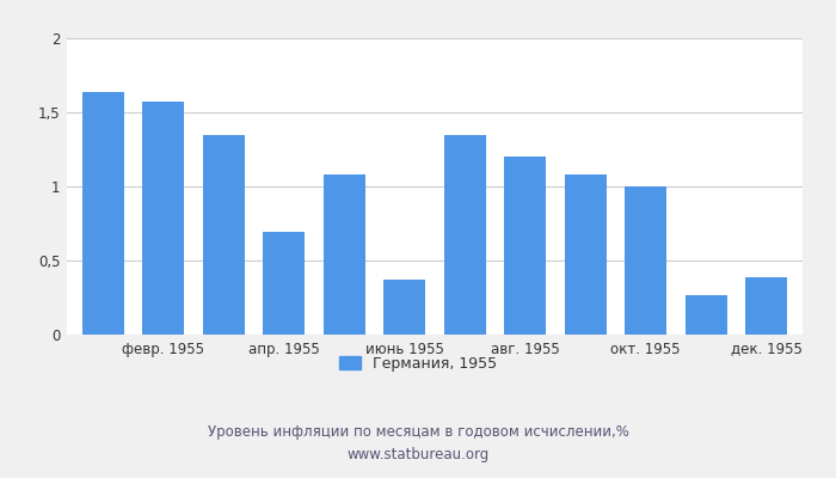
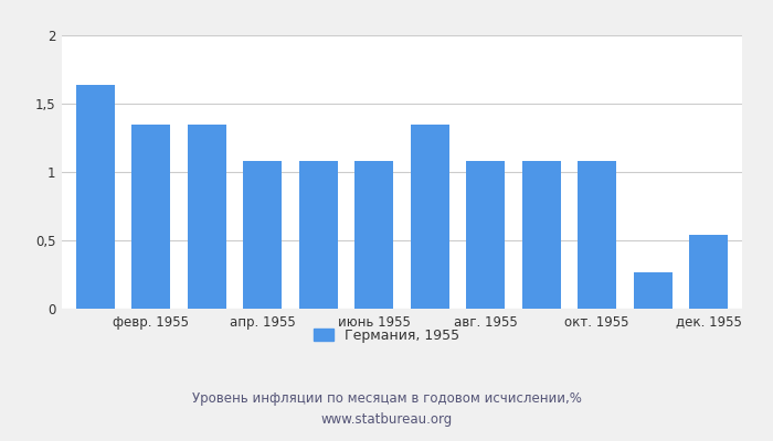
февр. 1955: 1,57 -> 1,35
апр. 1955: 0,69 -> 1,08
июнь 1955: 0,37 -> 1,08
авг. 1955: 1,20 -> 1,08
окт. 1955: 1,00 -> 1,08
дек. 1955: 0,39 -> 0,54
